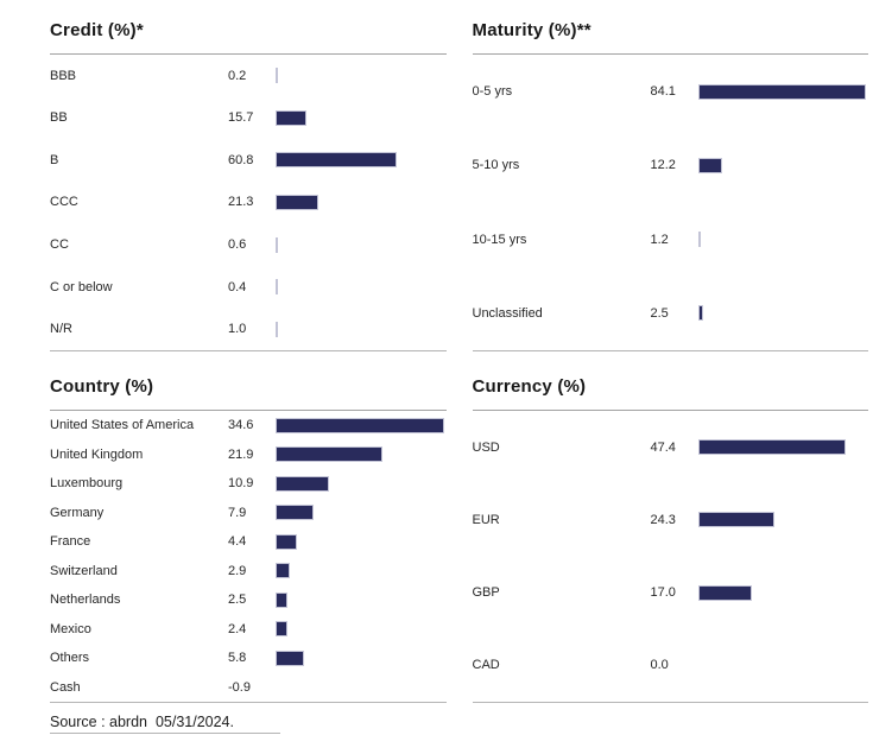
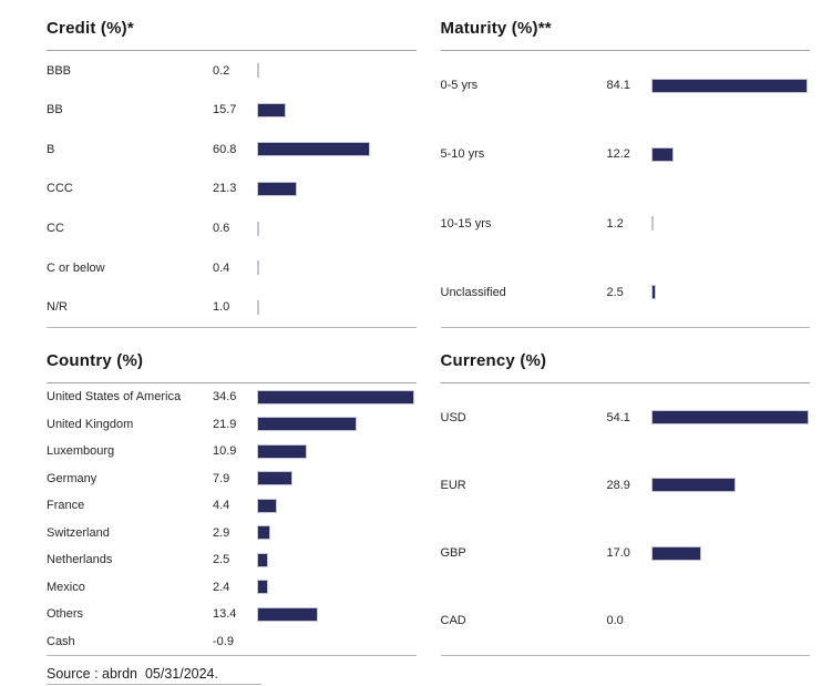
Country (%)/Others: 5.8 -> 13.4
Currency (%)/USD: 47.4 -> 54.1
Currency (%)/EUR: 24.3 -> 28.9
